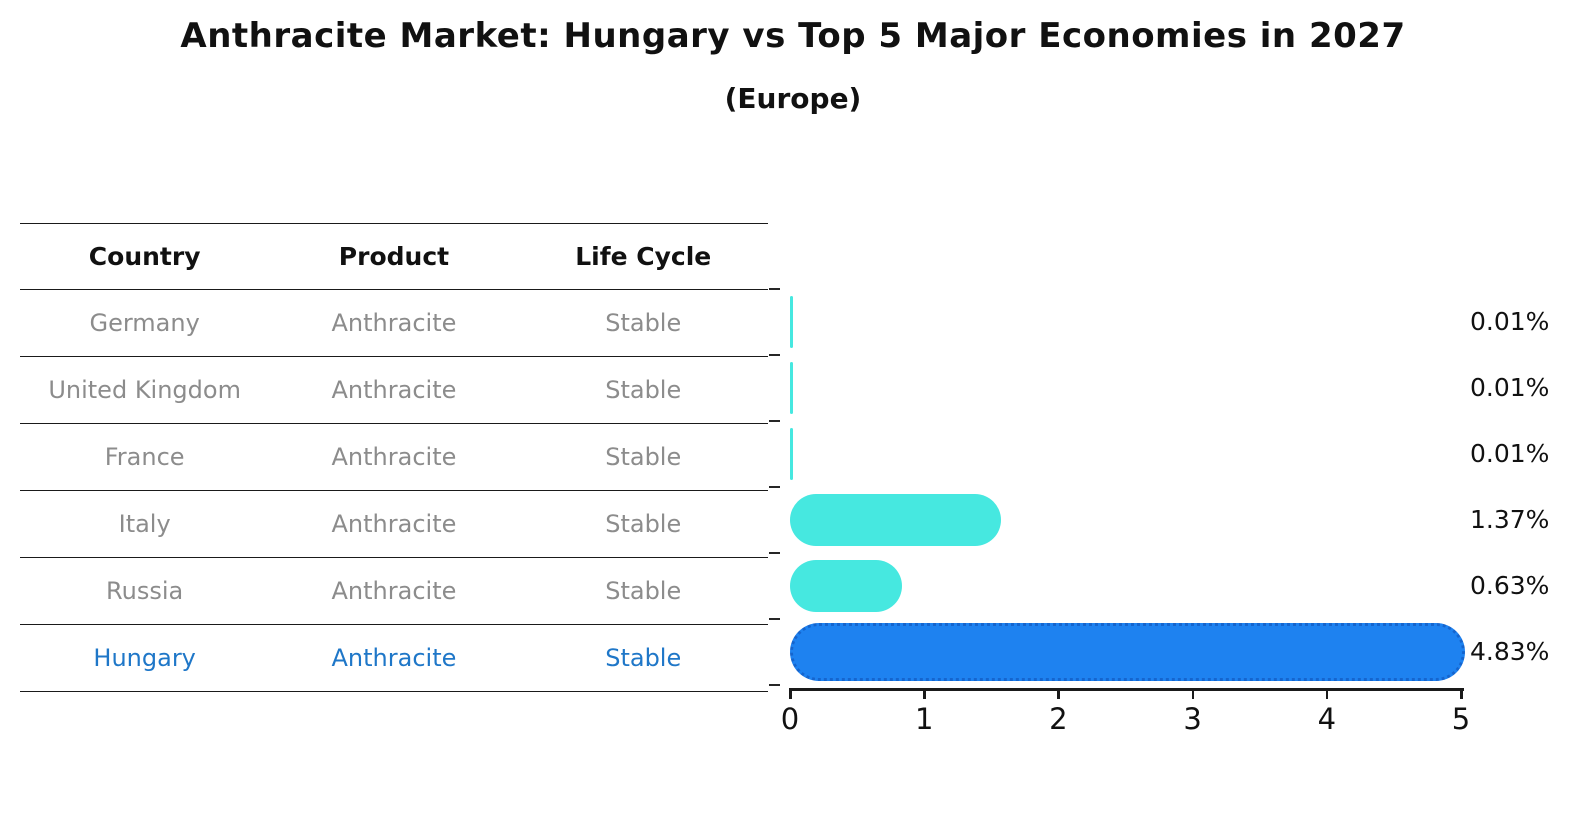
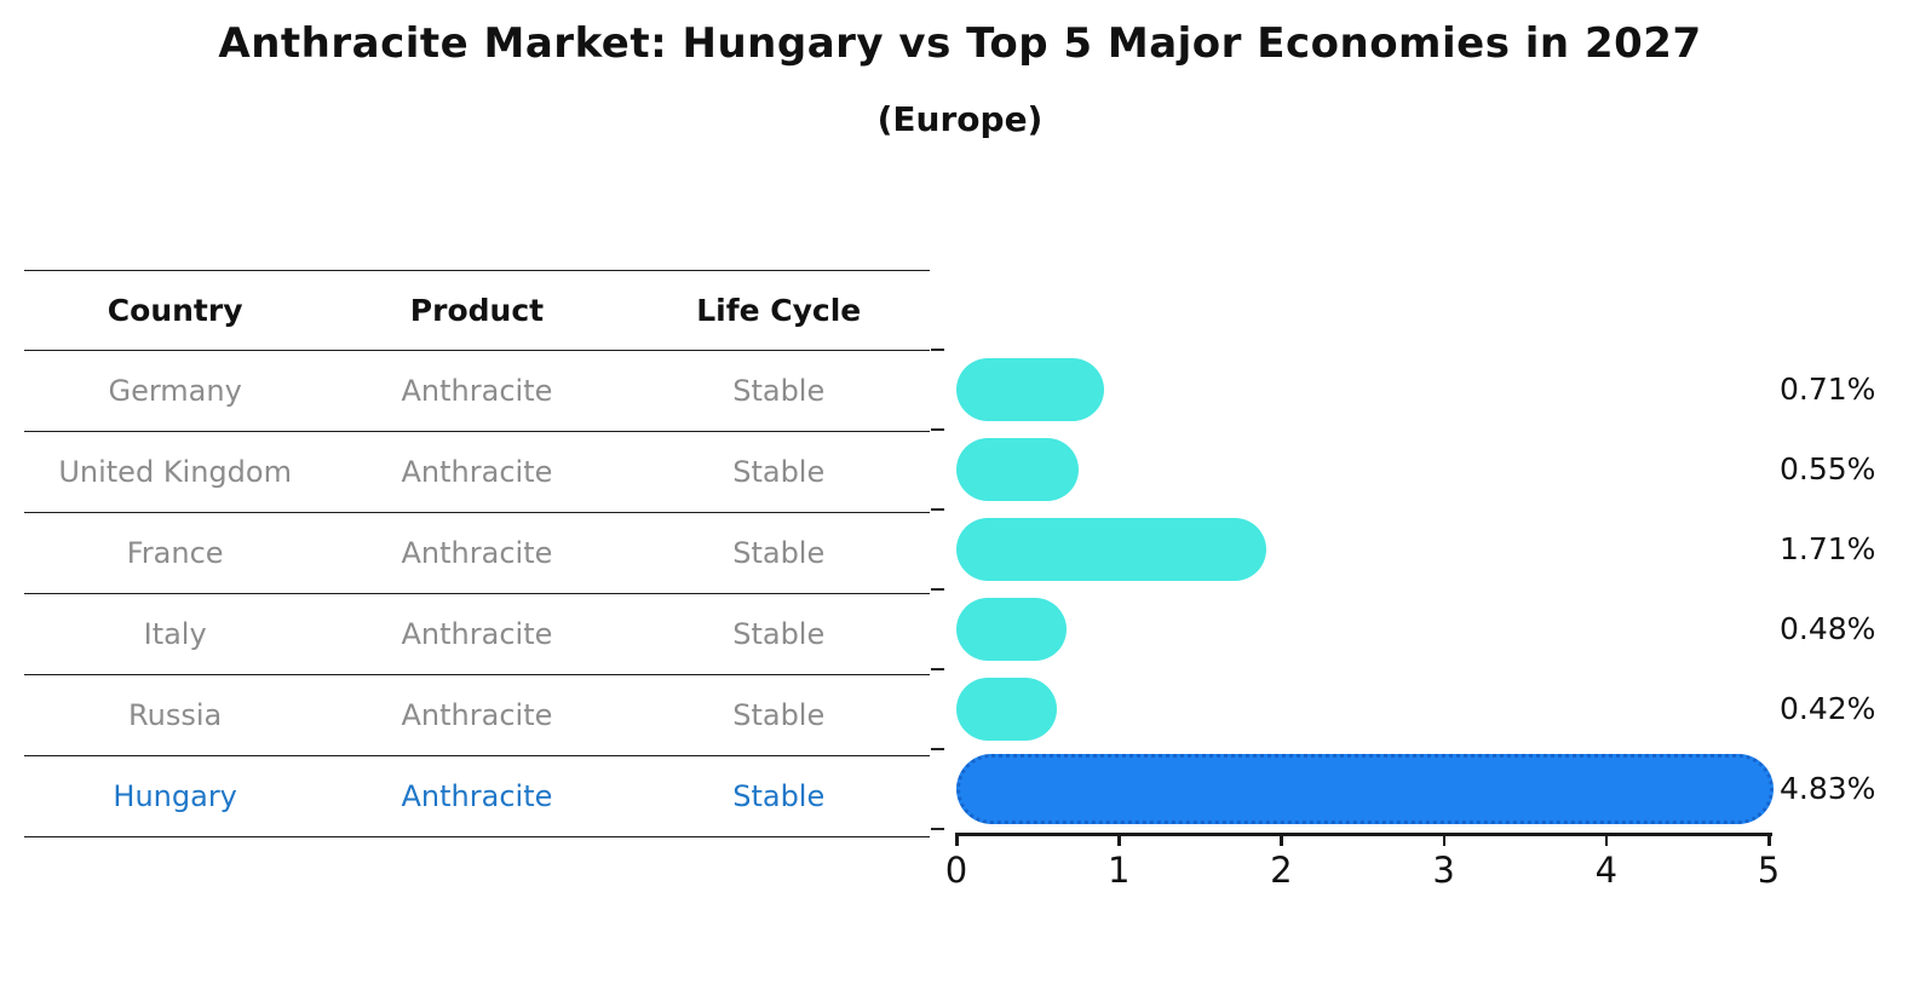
Germany: 0.01% -> 0.71%
United Kingdom: 0.01% -> 0.55%
France: 0.01% -> 1.71%
Italy: 1.37% -> 0.48%
Russia: 0.63% -> 0.42%
